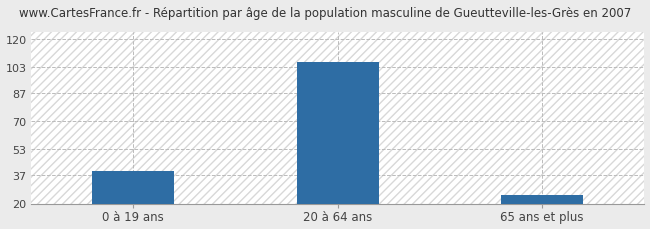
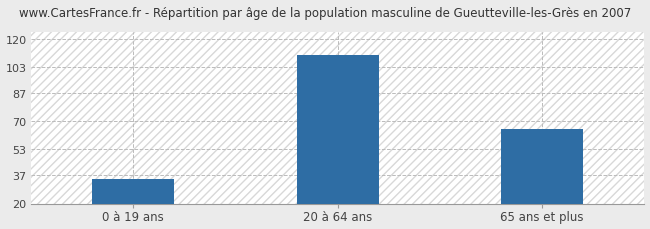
0 à 19 ans: 40 -> 35
20 à 64 ans: 106 -> 110
65 ans et plus: 25 -> 65
